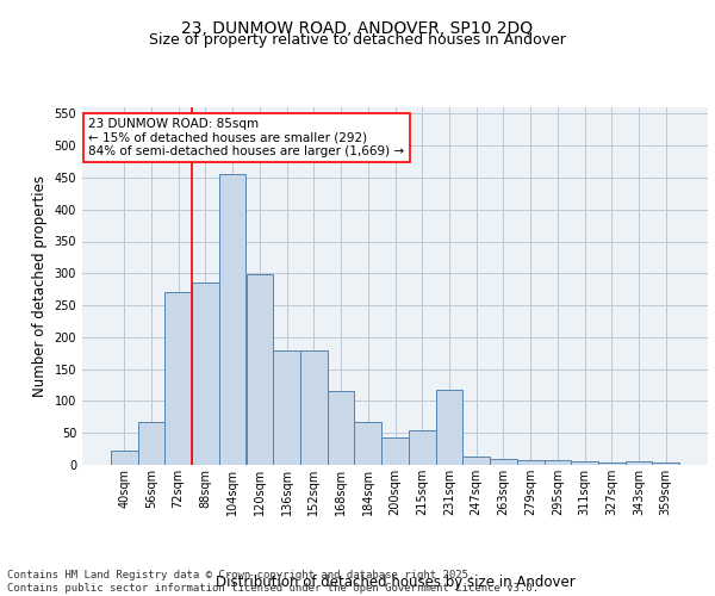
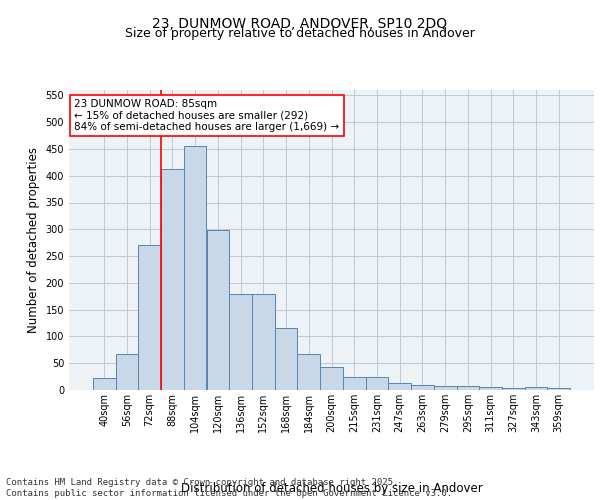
88sqm: 286 -> 412
215sqm: 54 -> 25
231sqm: 118 -> 25
